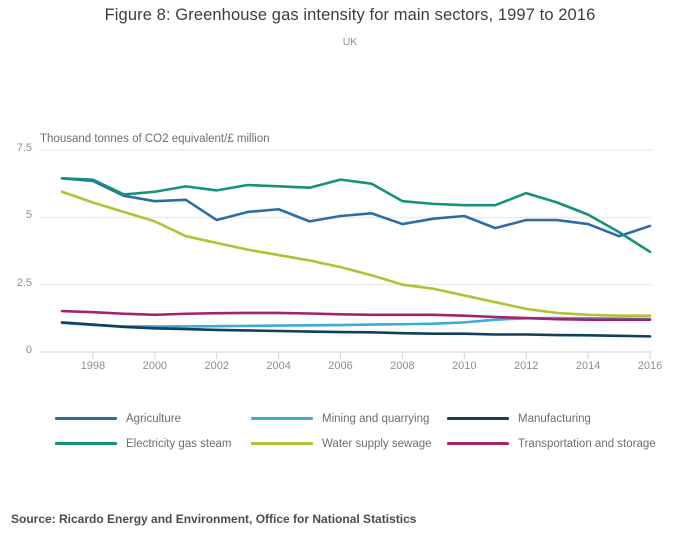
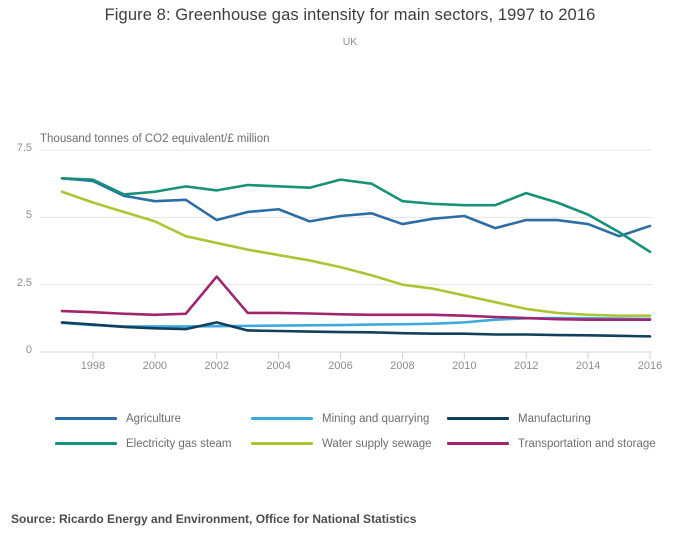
Manufacturing/2002: 0.8 -> 1.1
Transportation and storage/2002: 1.4 -> 2.8
